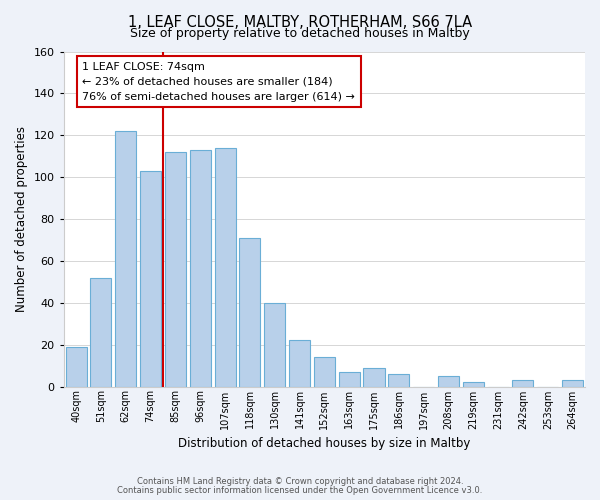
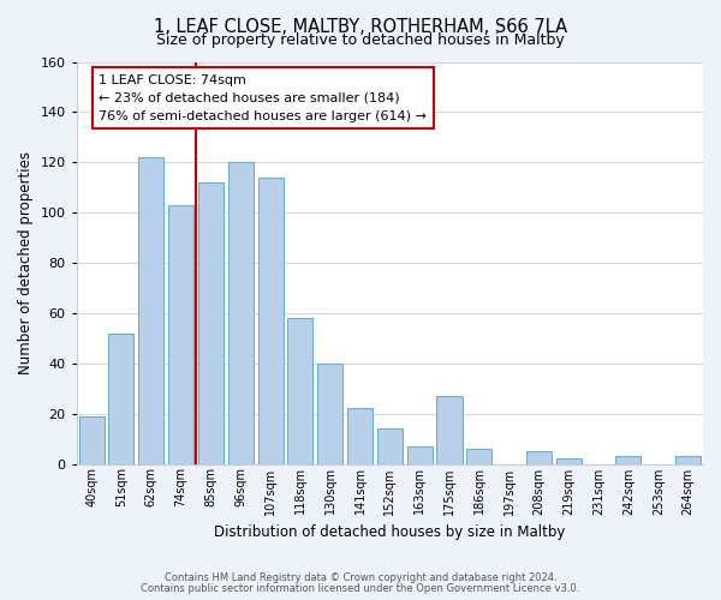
96sqm: 113 -> 120
118sqm: 71 -> 58
175sqm: 9 -> 27
